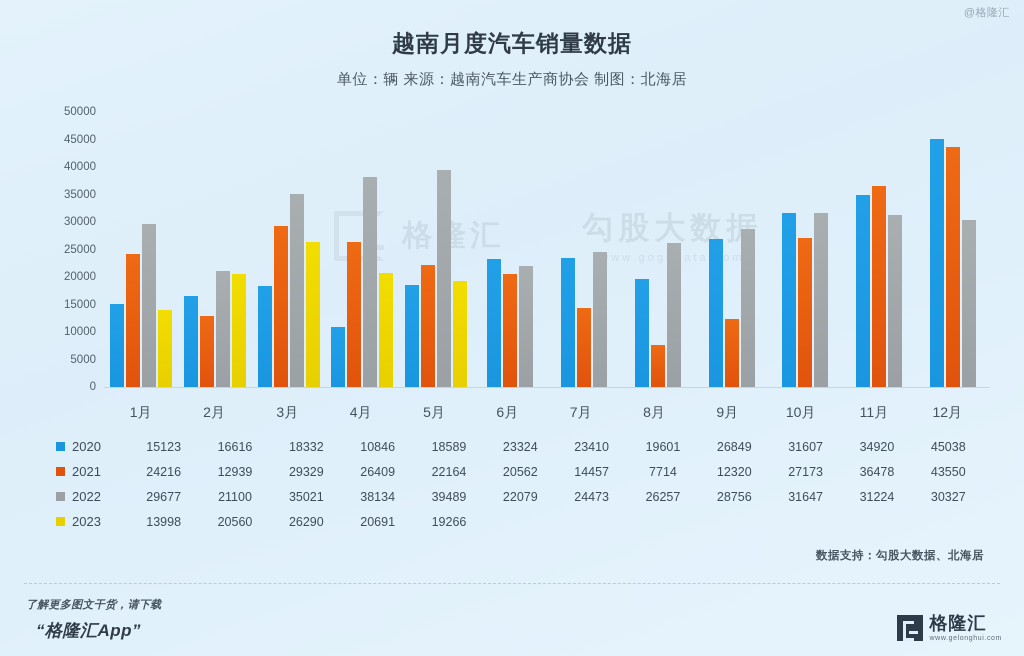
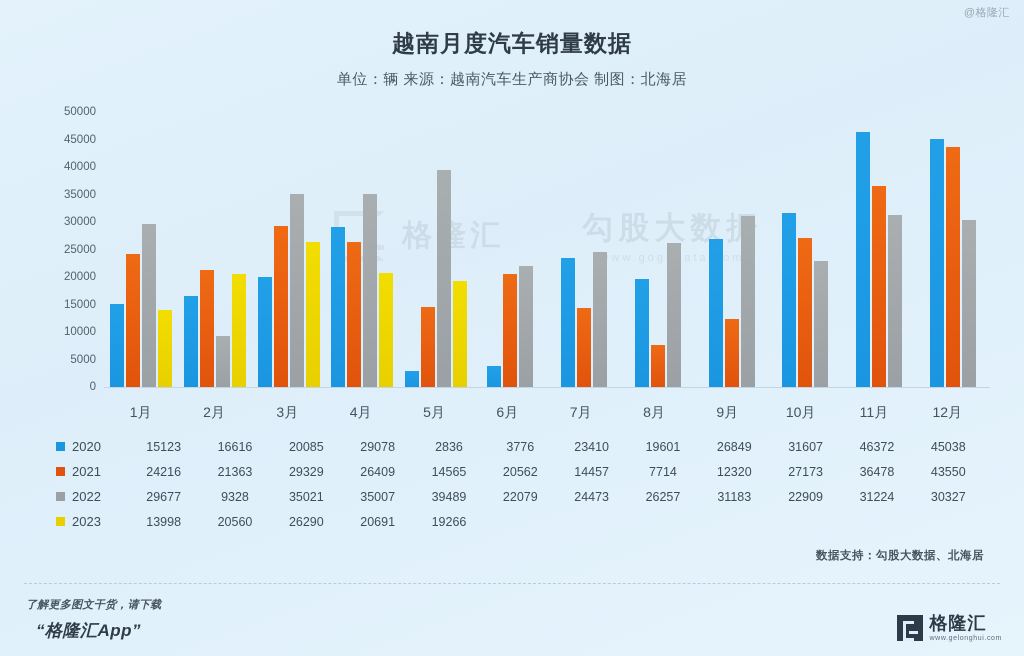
2021/2月: 12939 -> 21363
2022/2月: 21100 -> 9328
2020/3月: 18332 -> 20085
2020/4月: 10846 -> 29078
2022/4月: 38134 -> 35007
2020/5月: 18589 -> 2836
2021/5月: 22164 -> 14565
2020/6月: 23324 -> 3776
2022/9月: 28756 -> 31183
2022/10月: 31647 -> 22909
2020/11月: 34920 -> 46372
